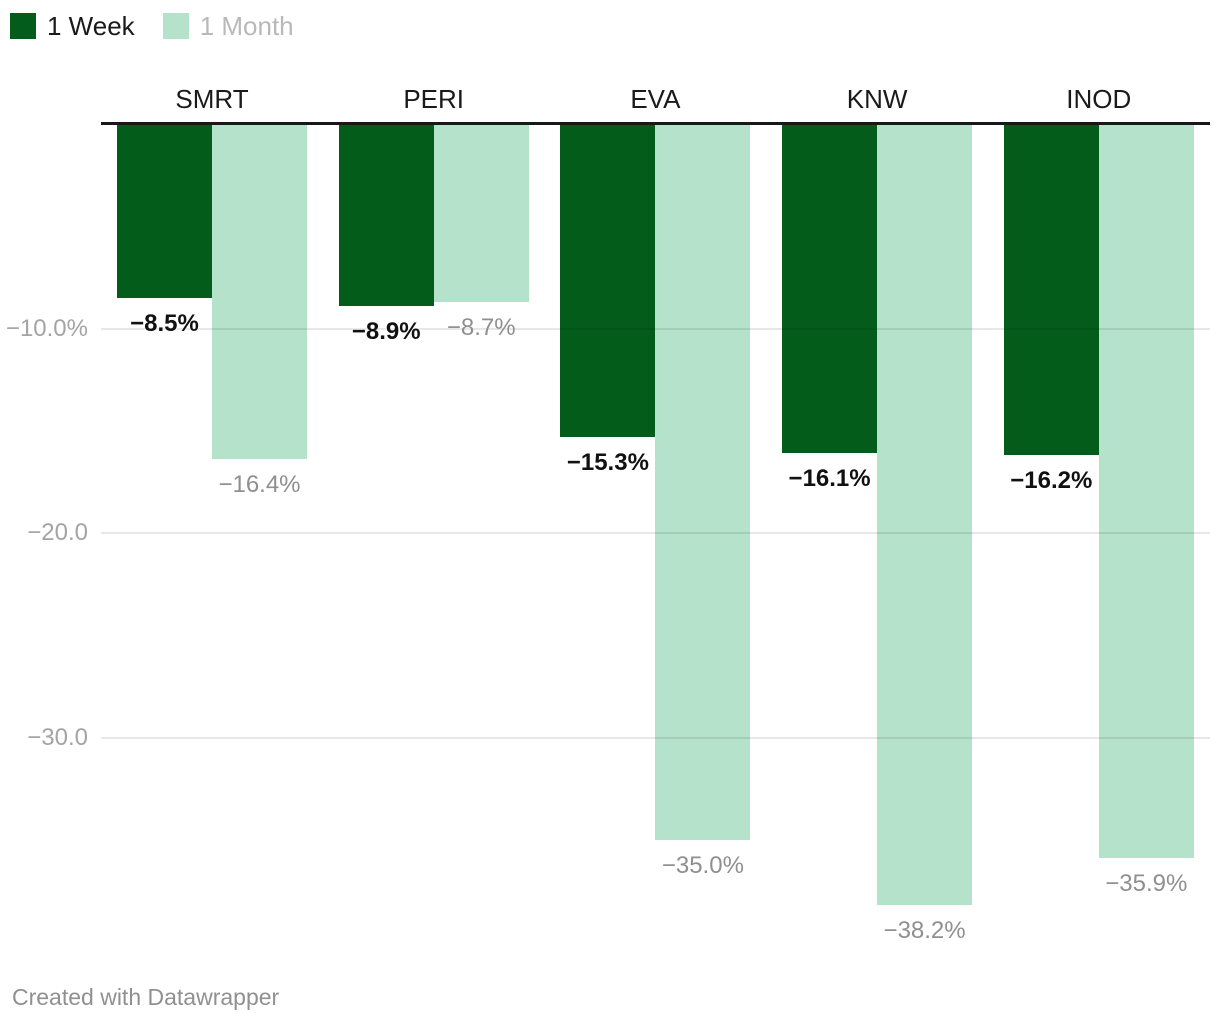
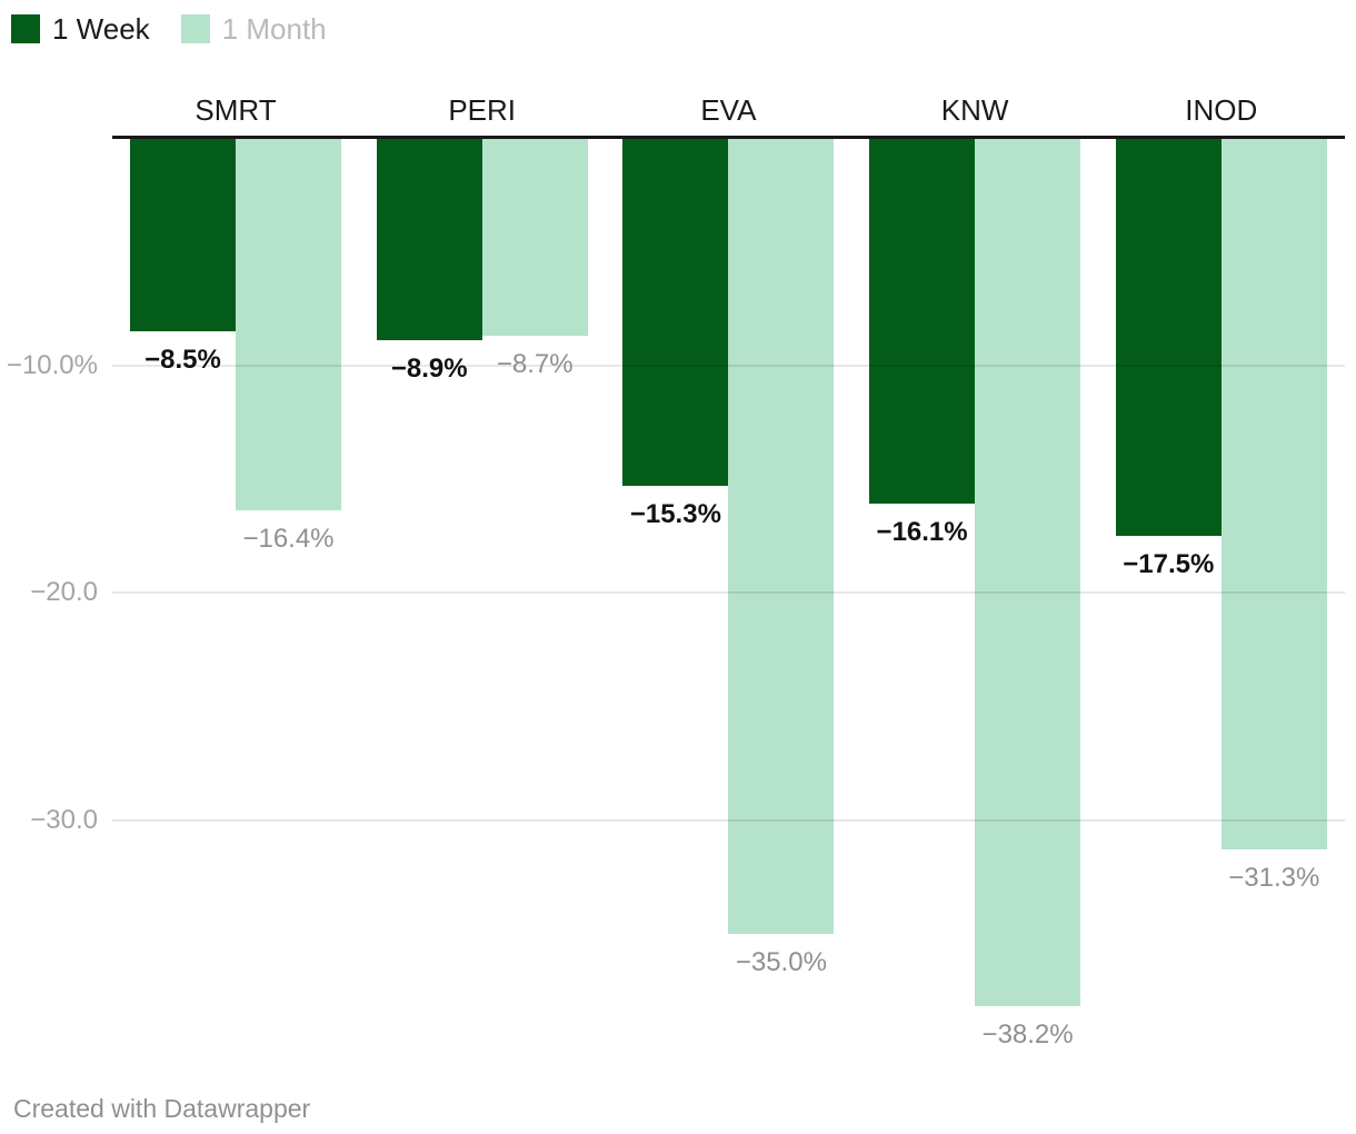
1 Week/INOD: −16.2% -> −17.5%
1 Month/INOD: −35.9% -> −31.3%
